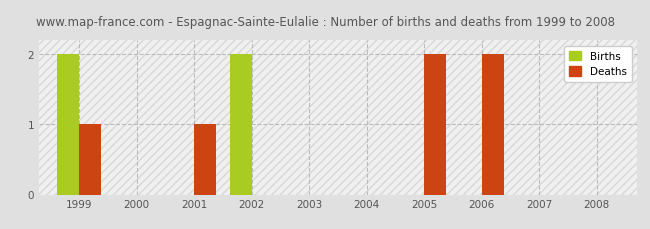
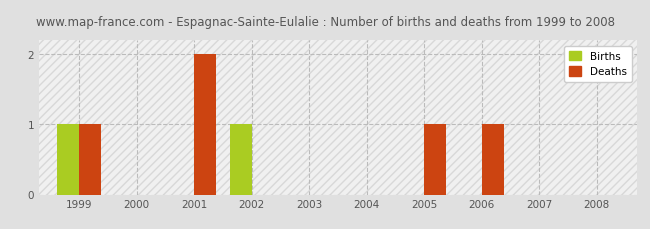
Births/1999: 2 -> 1
Deaths/2001: 1 -> 2
Births/2002: 2 -> 1
Deaths/2005: 2 -> 1
Deaths/2006: 2 -> 1
